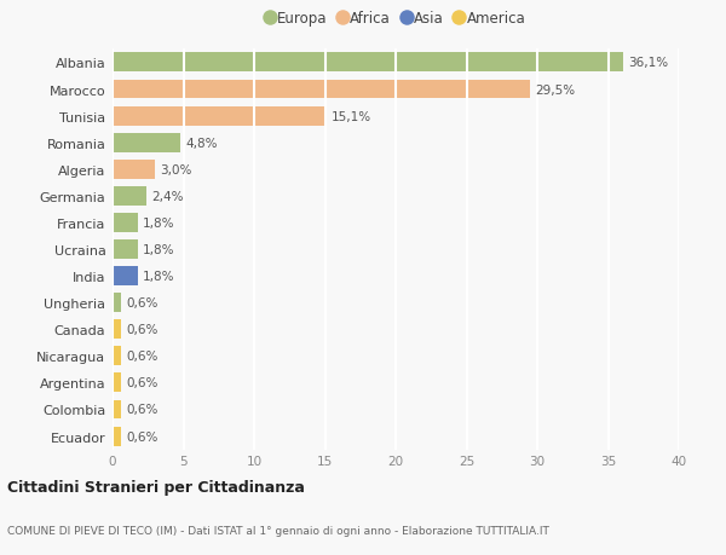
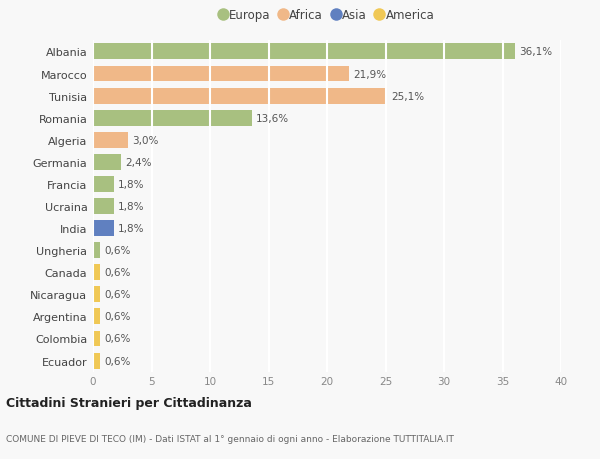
Marocco: 29,5% -> 21,9%
Tunisia: 15,1% -> 25,1%
Romania: 4,8% -> 13,6%
